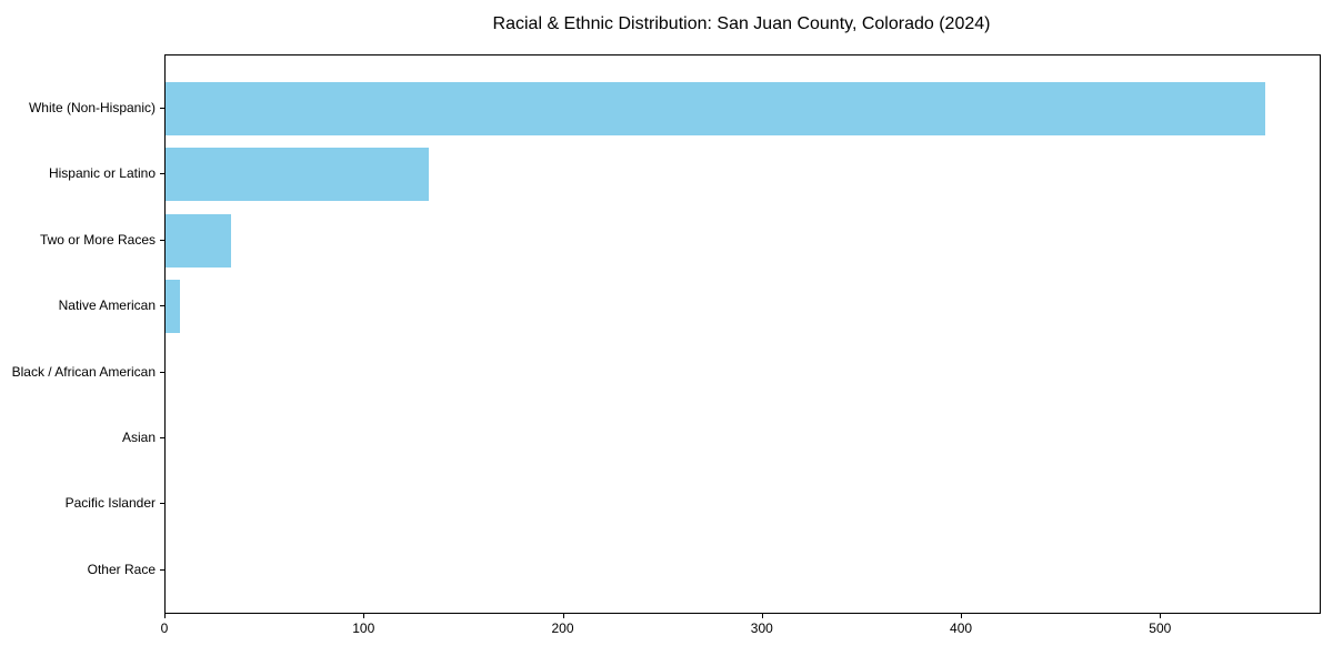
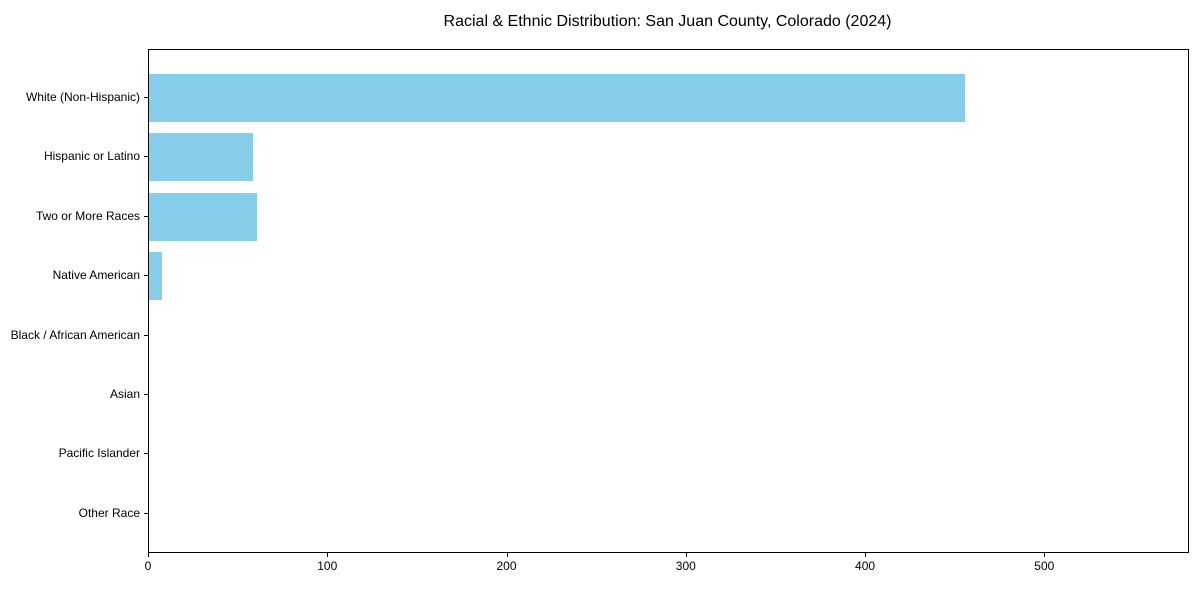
White (Non-Hispanic): 552 -> 455
Hispanic or Latino: 132 -> 58
Two or More Races: 33 -> 60
